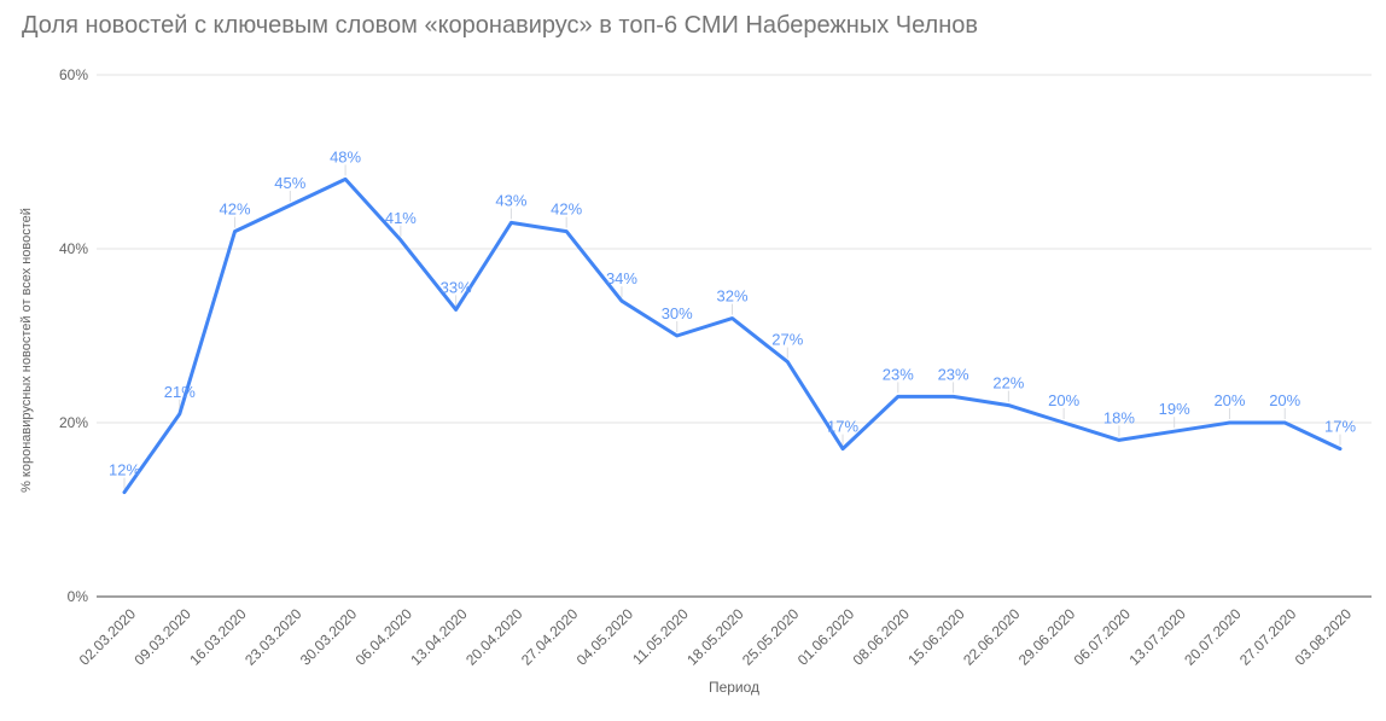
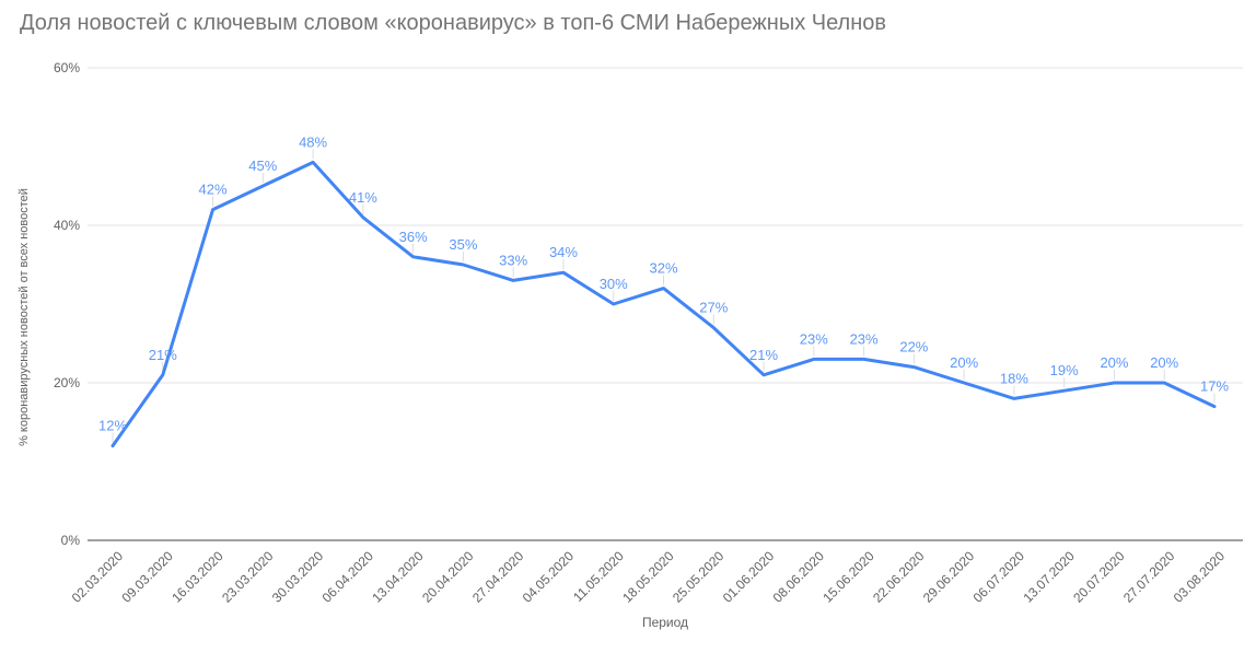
13.04.2020: 33% -> 36%
20.04.2020: 43% -> 35%
27.04.2020: 42% -> 33%
01.06.2020: 17% -> 21%
